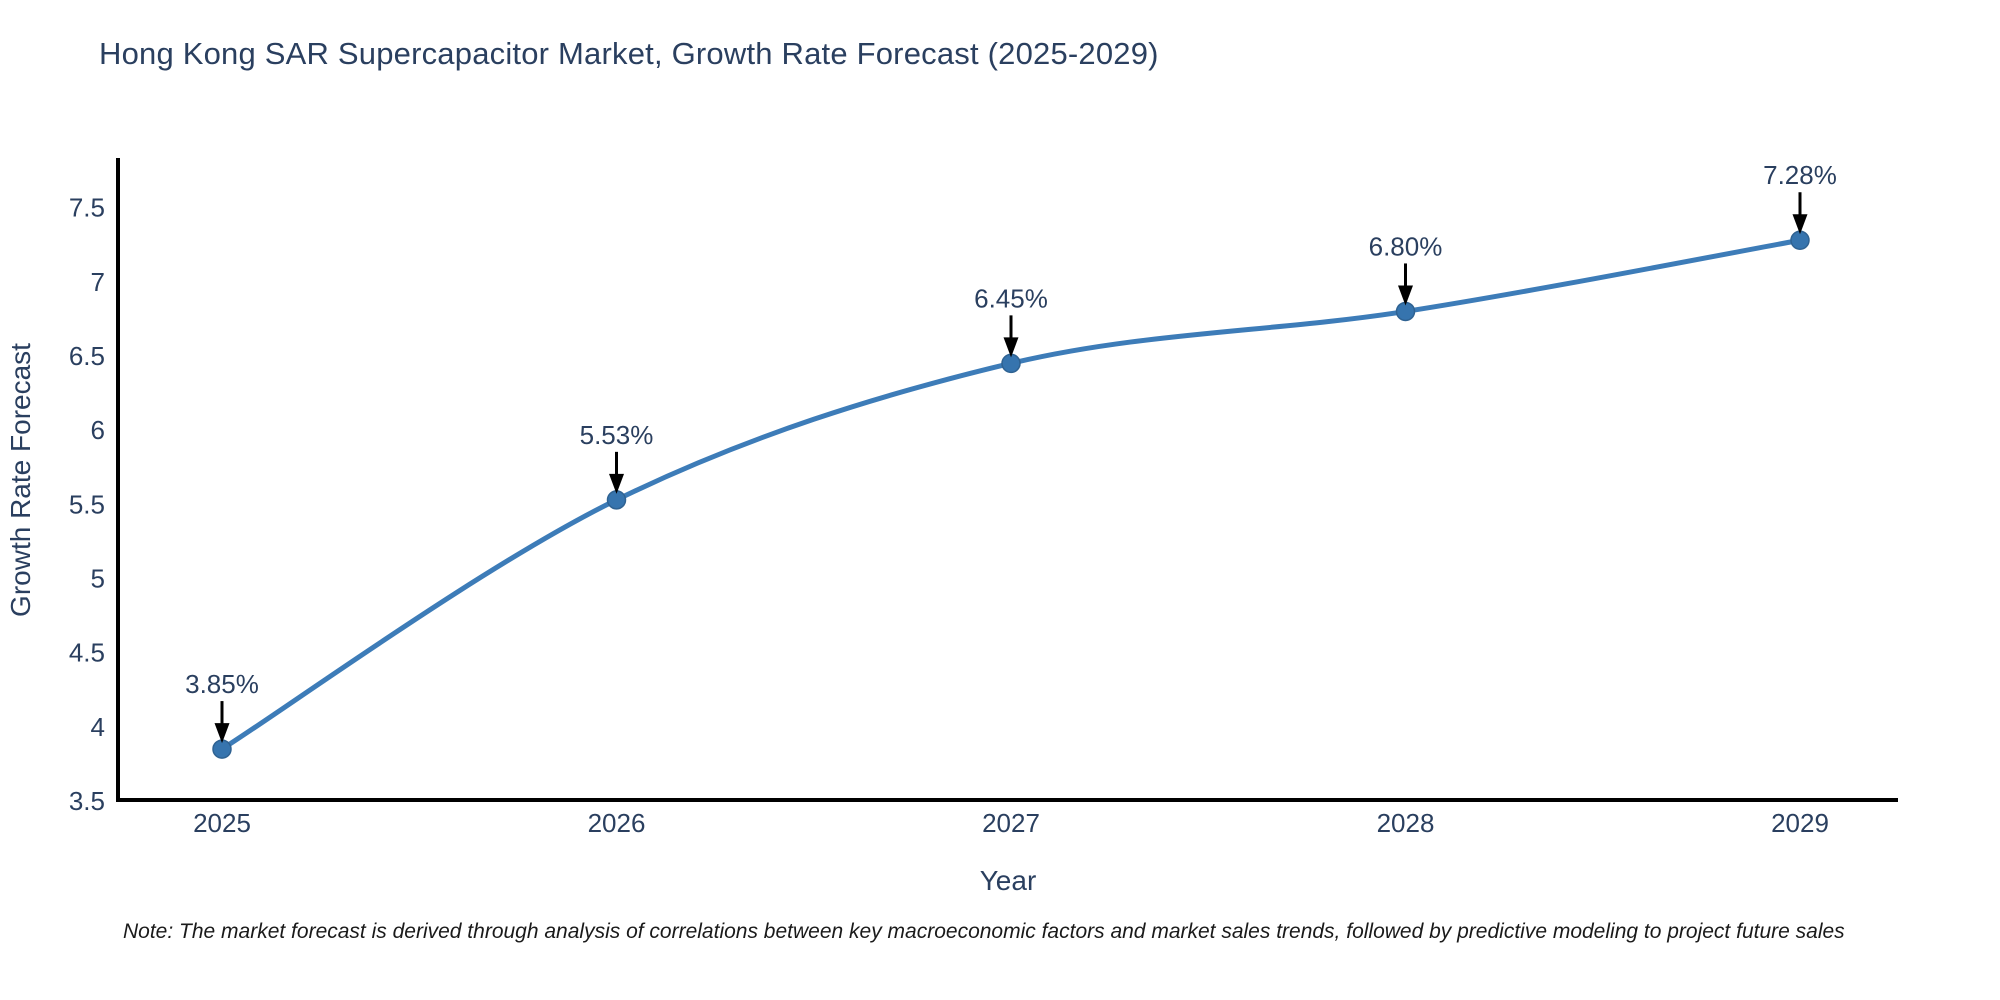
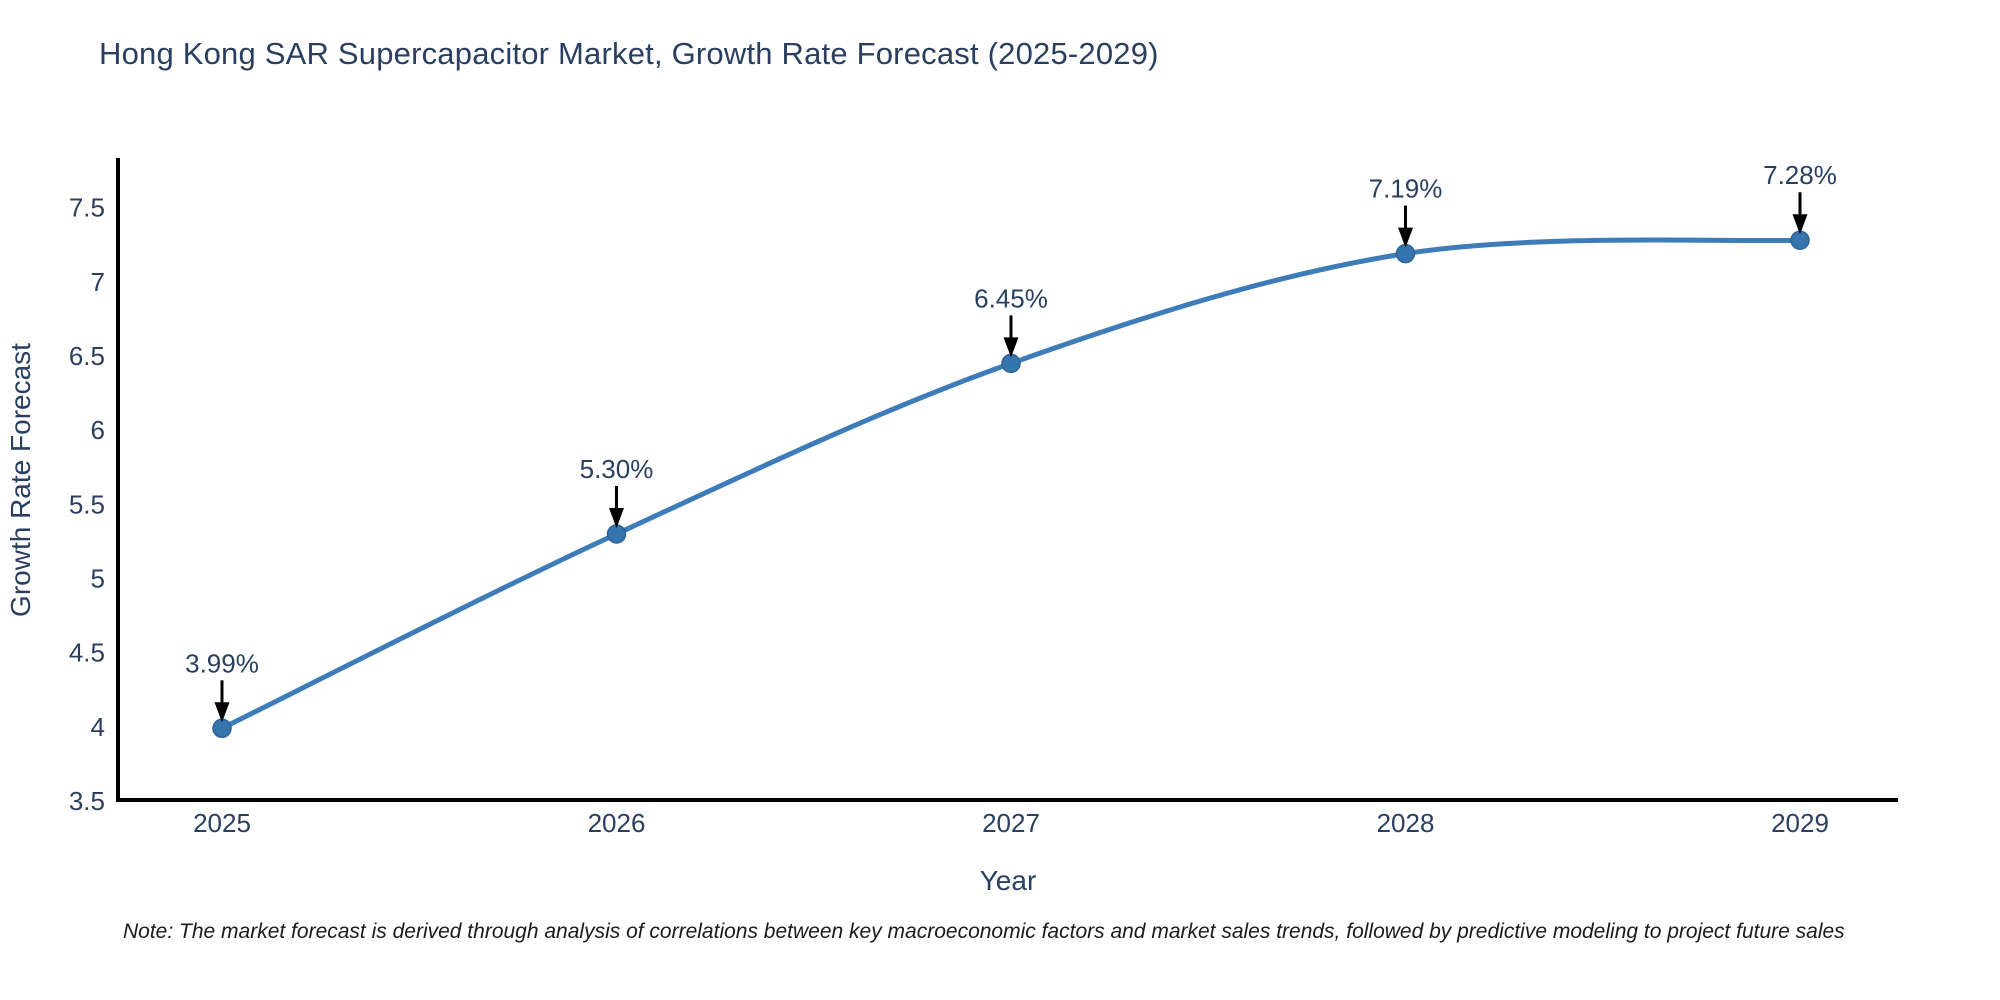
2025: 3.85% -> 3.99%
2026: 5.53% -> 5.30%
2028: 6.80% -> 7.19%
